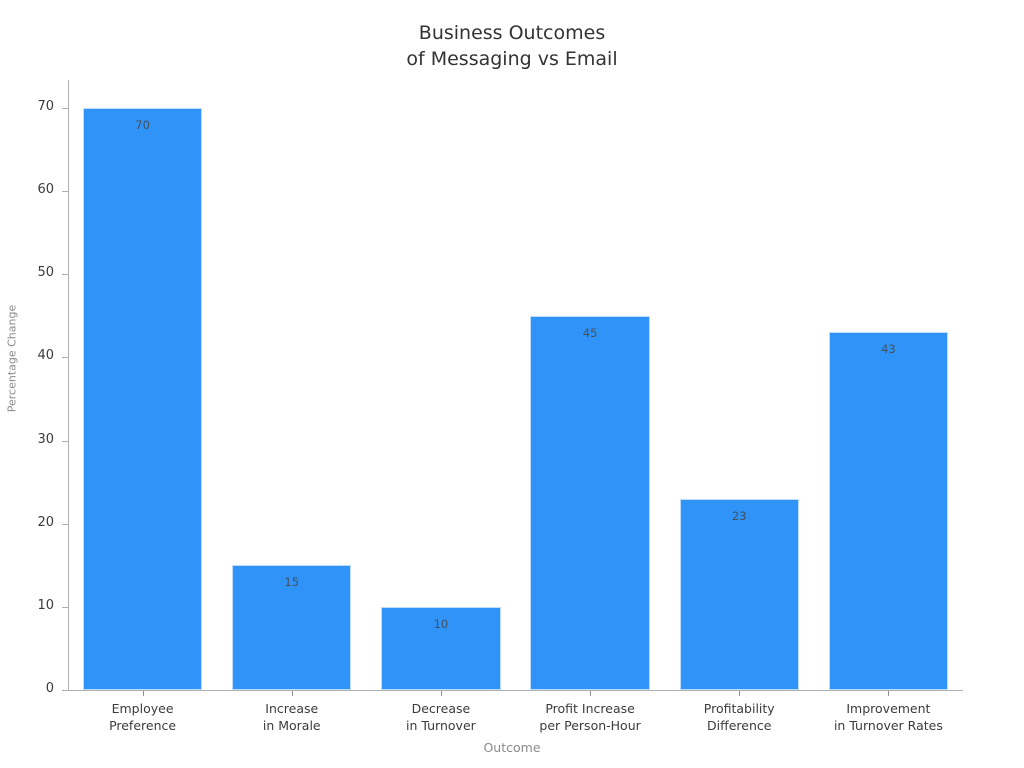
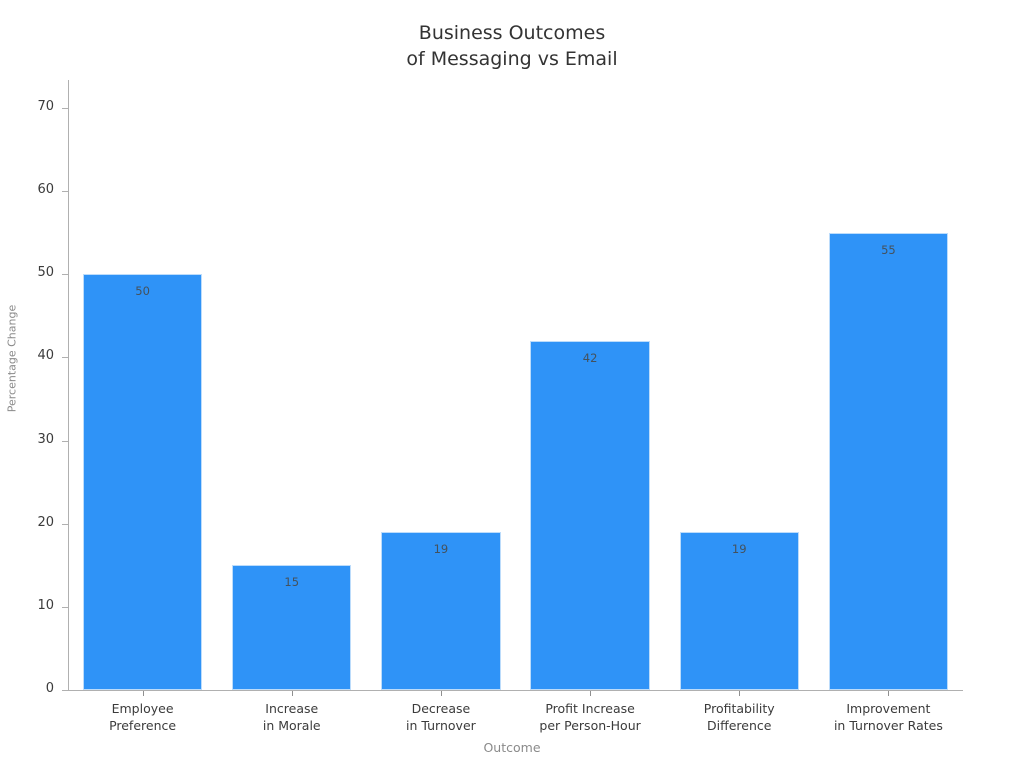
Employee Preference: 70 -> 50
Decrease in Turnover: 10 -> 19
Profit Increase per Person-Hour: 45 -> 42
Profitability Difference: 23 -> 19
Improvement in Turnover Rates: 43 -> 55
